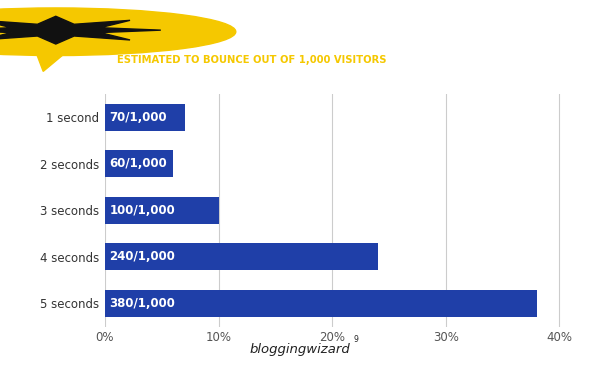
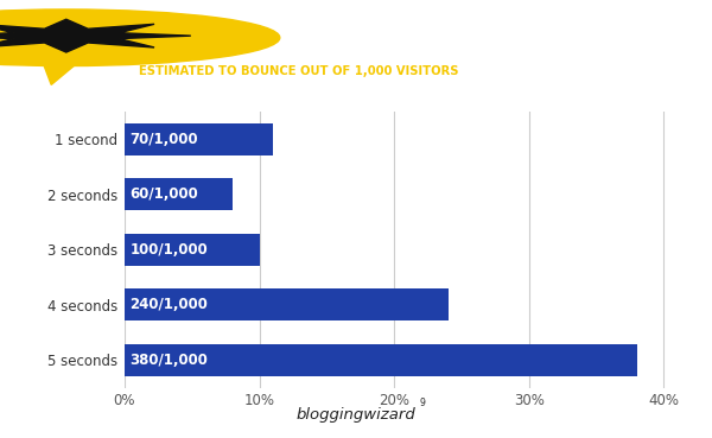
1 second: 7% -> 11%
2 seconds: 6% -> 8%
